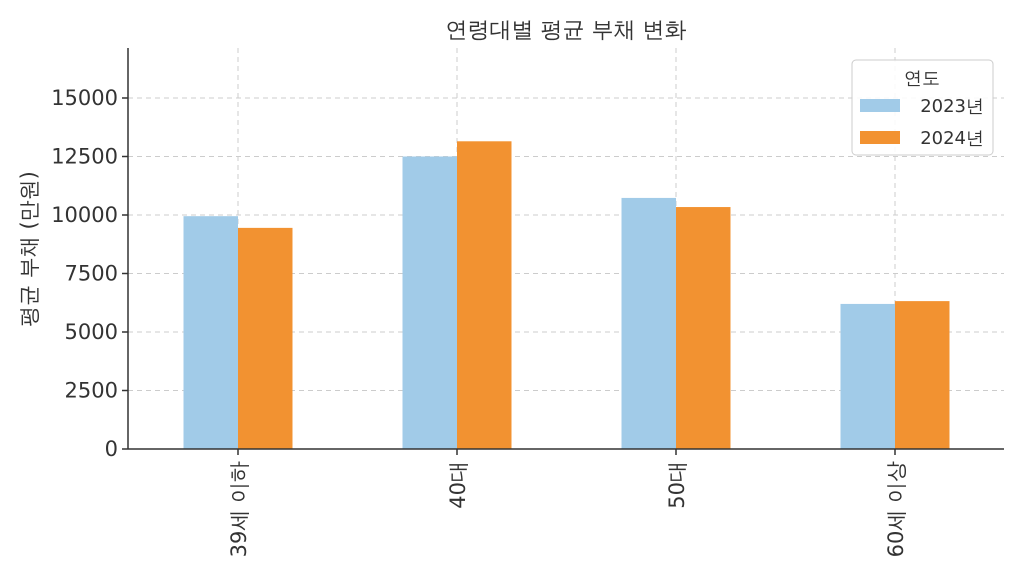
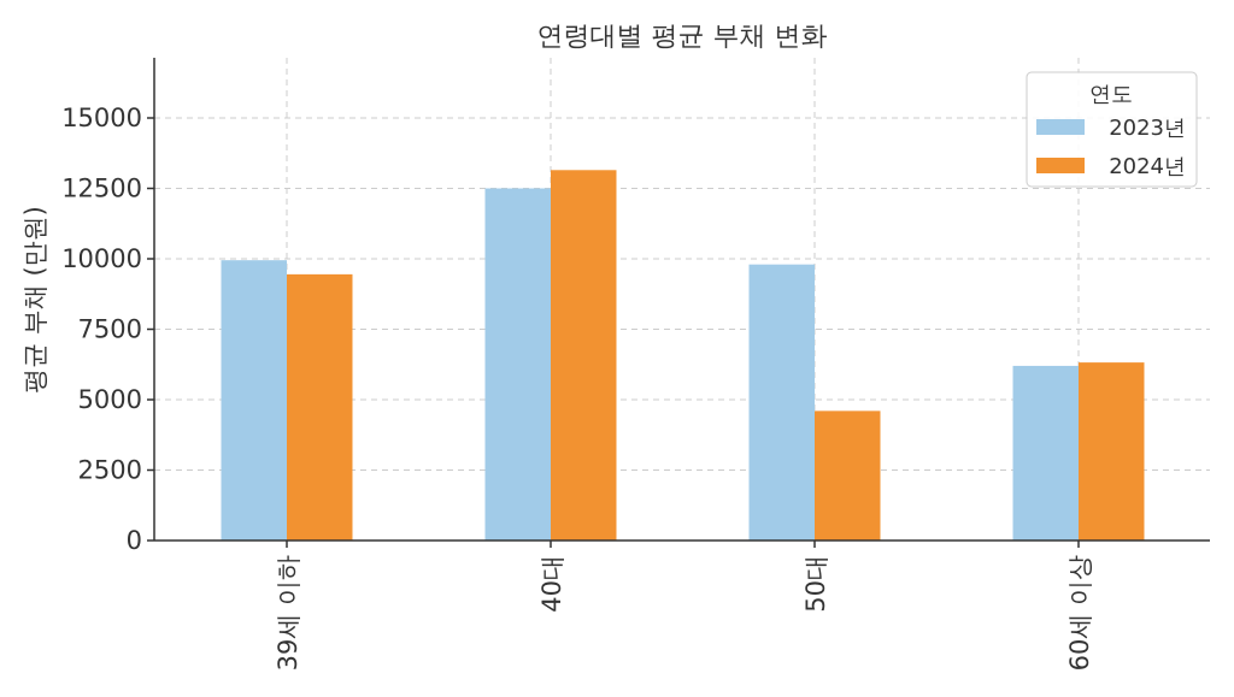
2023년/50대: 10700 -> 9800
2024년/50대: 10300 -> 4600
